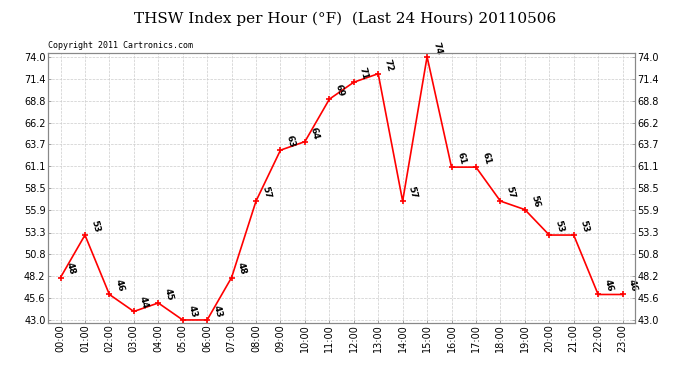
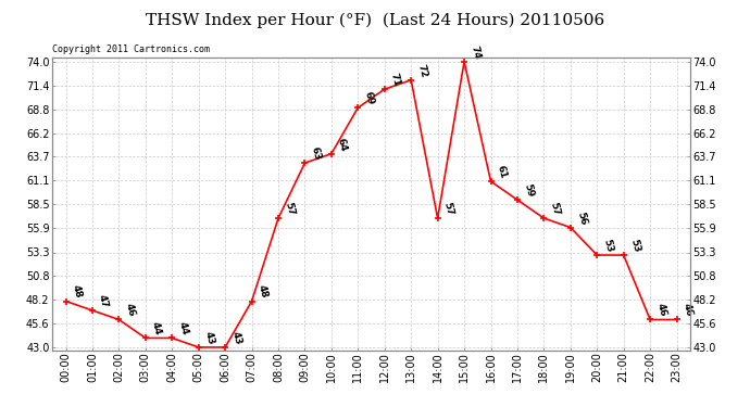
01:00: 53 -> 47
04:00: 45 -> 44
17:00: 61 -> 59
